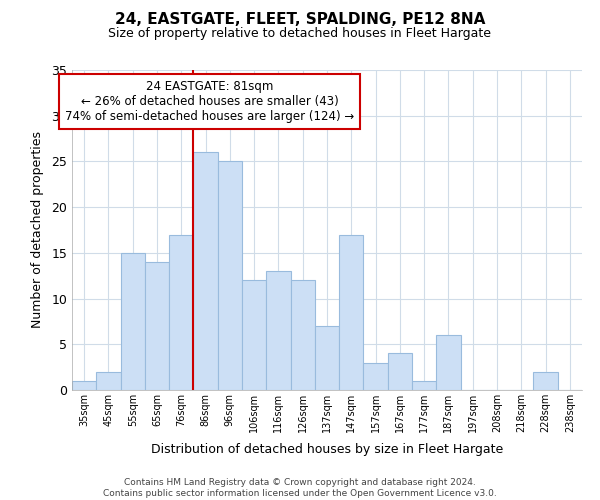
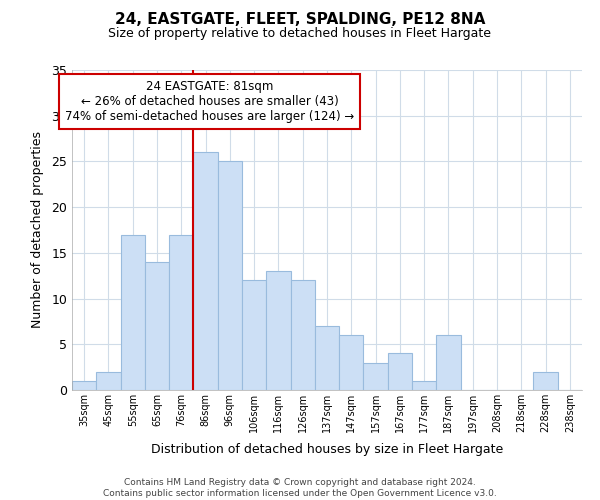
55sqm: 15 -> 17
147sqm: 17 -> 6
